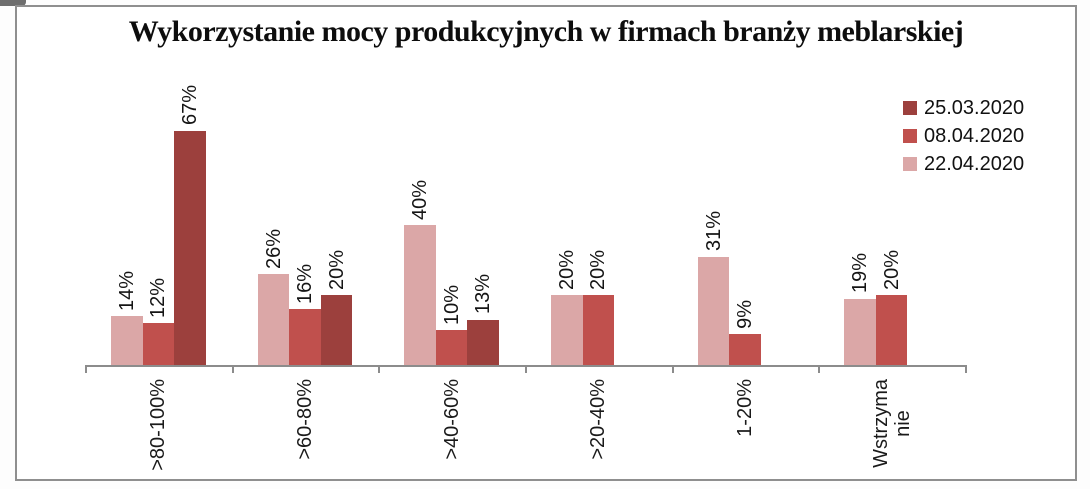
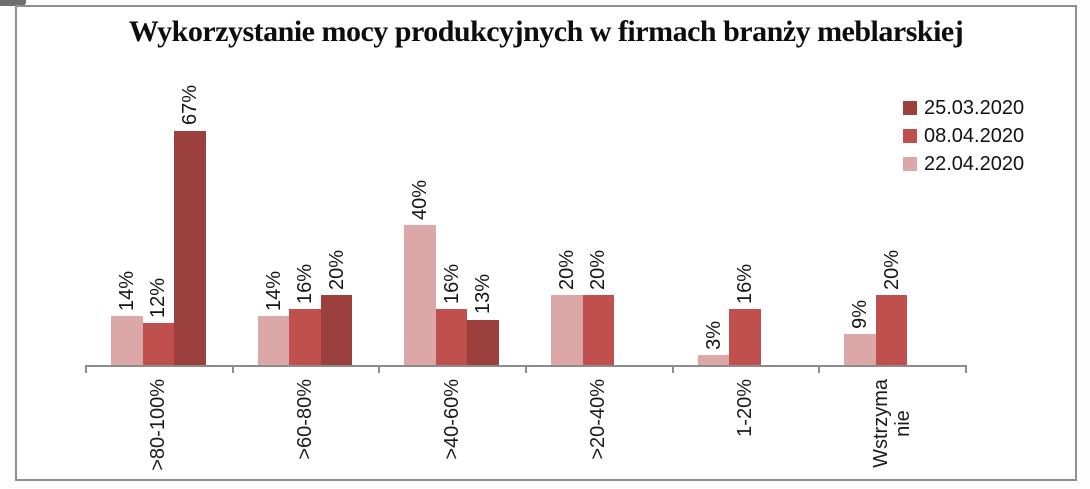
22.04.2020/>60-80%: 26% -> 14%
08.04.2020/>40-60%: 10% -> 16%
22.04.2020/1-20%: 31% -> 3%
08.04.2020/1-20%: 9% -> 16%
22.04.2020/Wstrzyma nie: 19% -> 9%
